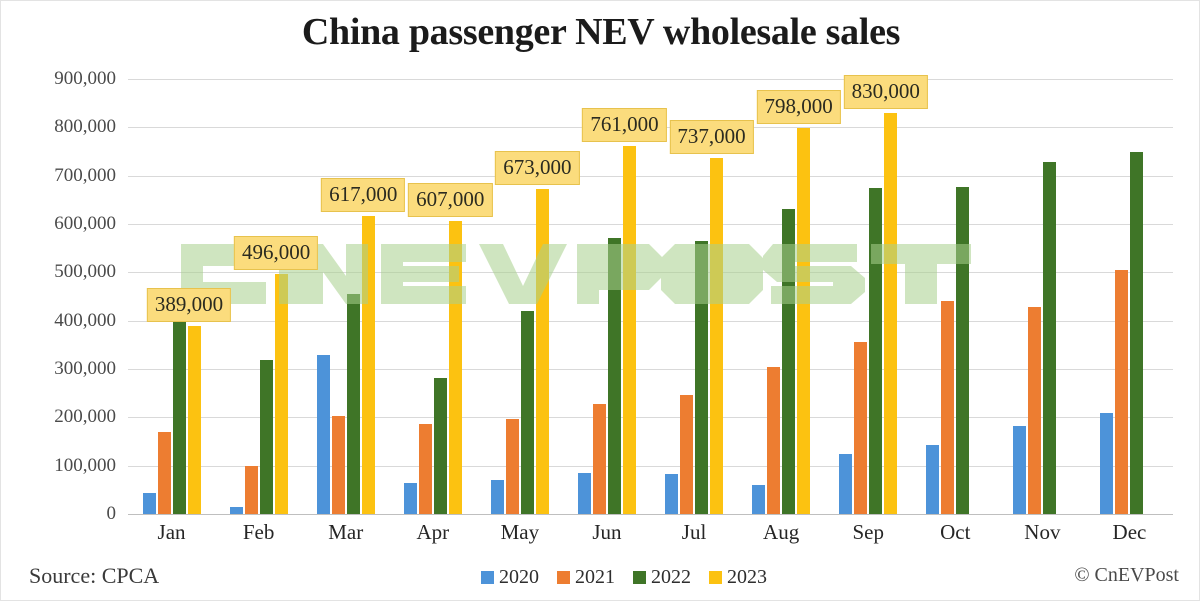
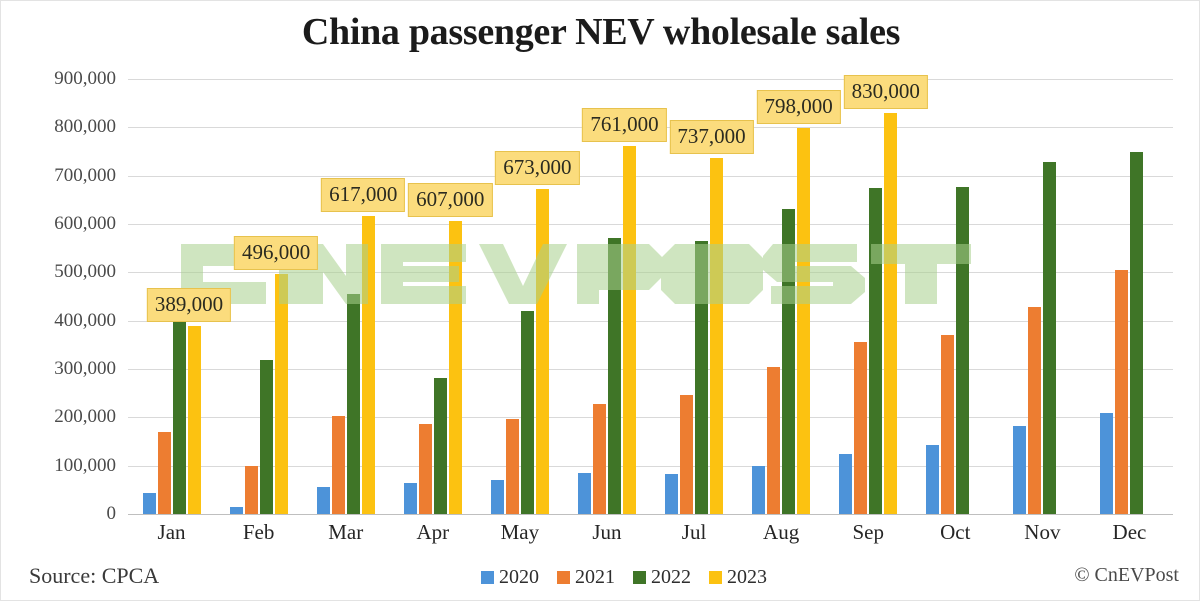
2020/Mar: 330000 -> 60000
2020/Aug: 60000 -> 100000
2021/Oct: 440000 -> 370000
